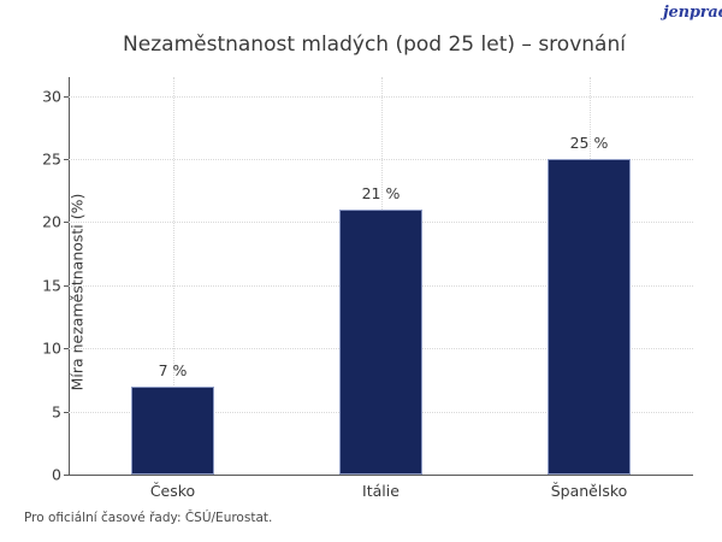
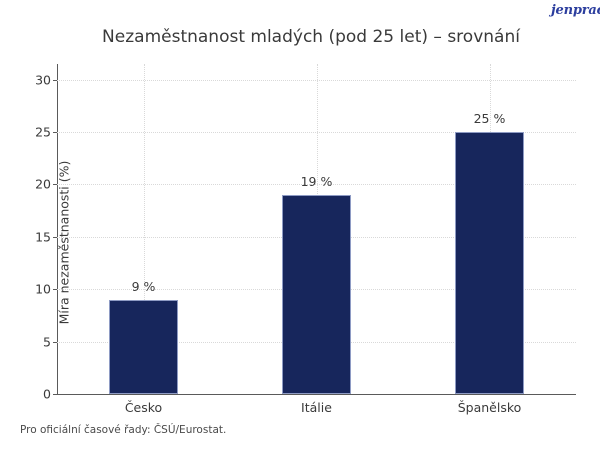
Česko: 7 -> 9
Itálie: 21 -> 19
